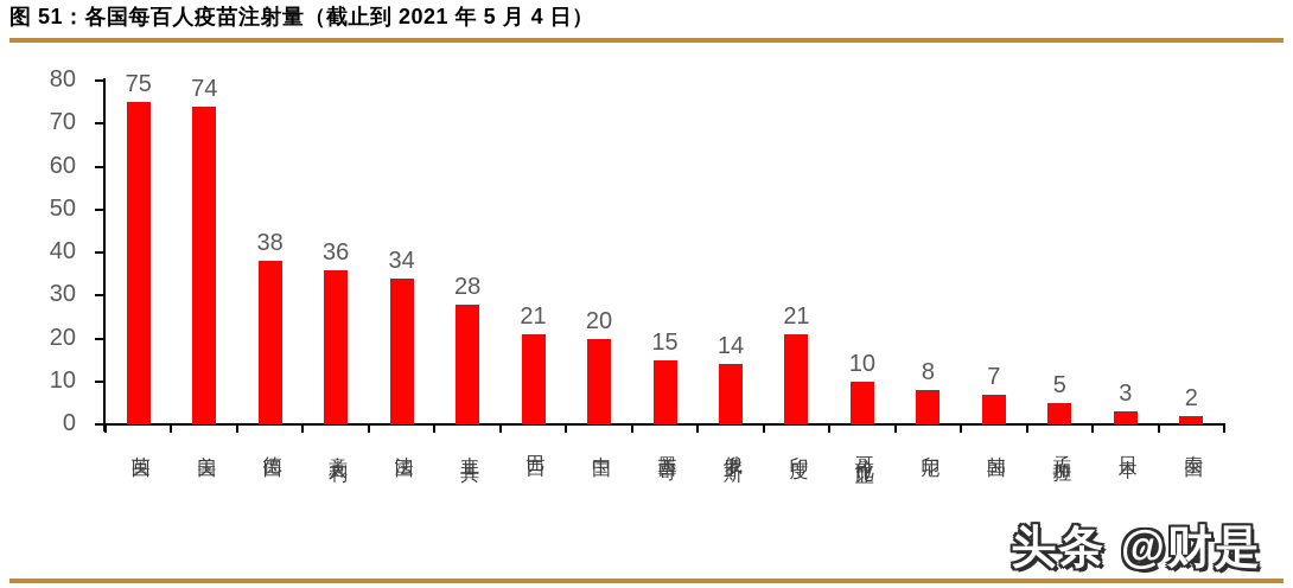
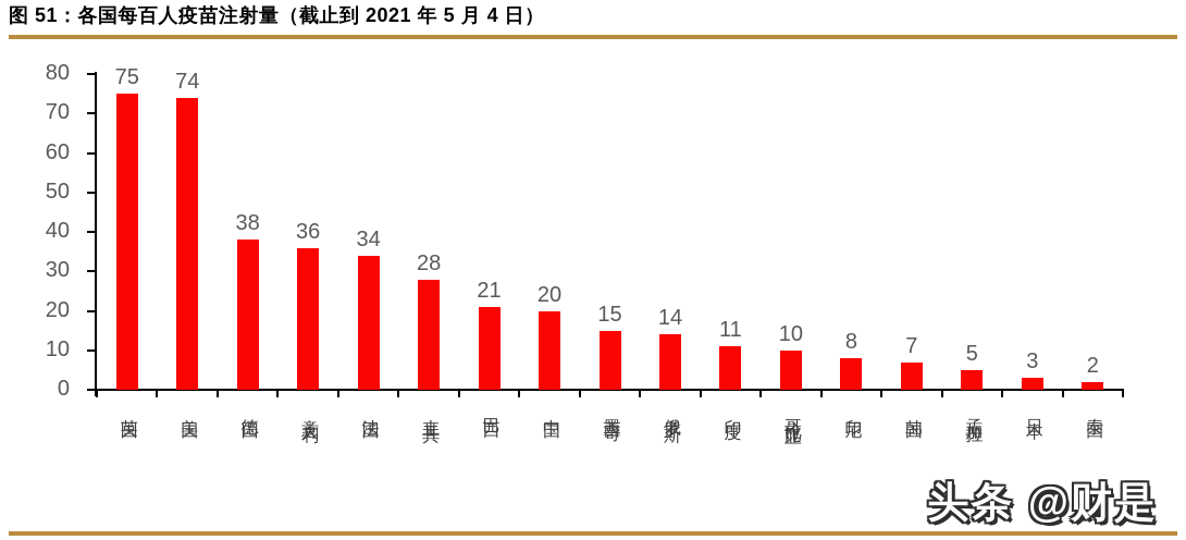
印度: 21 -> 11
